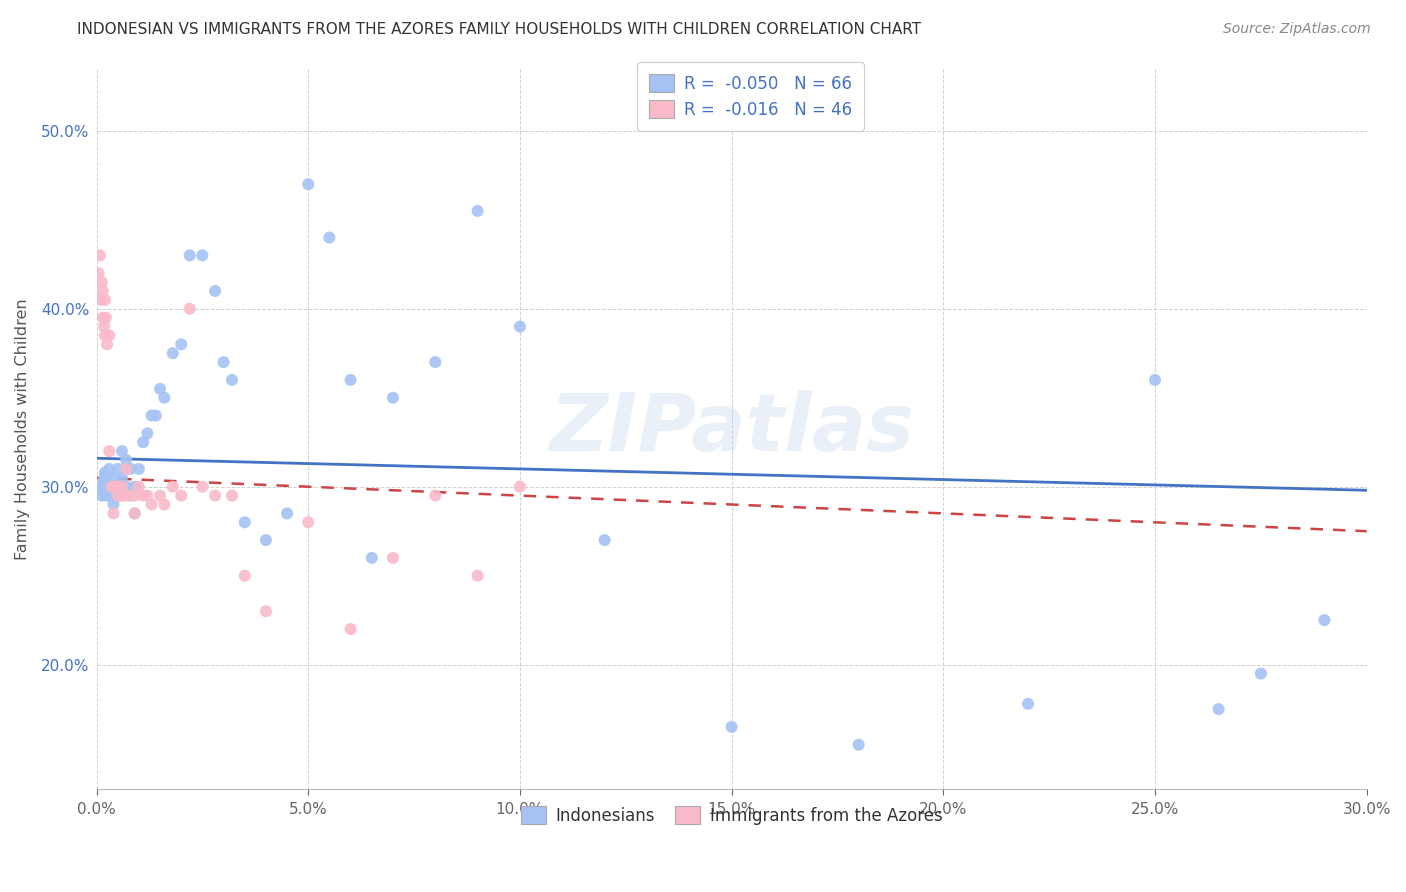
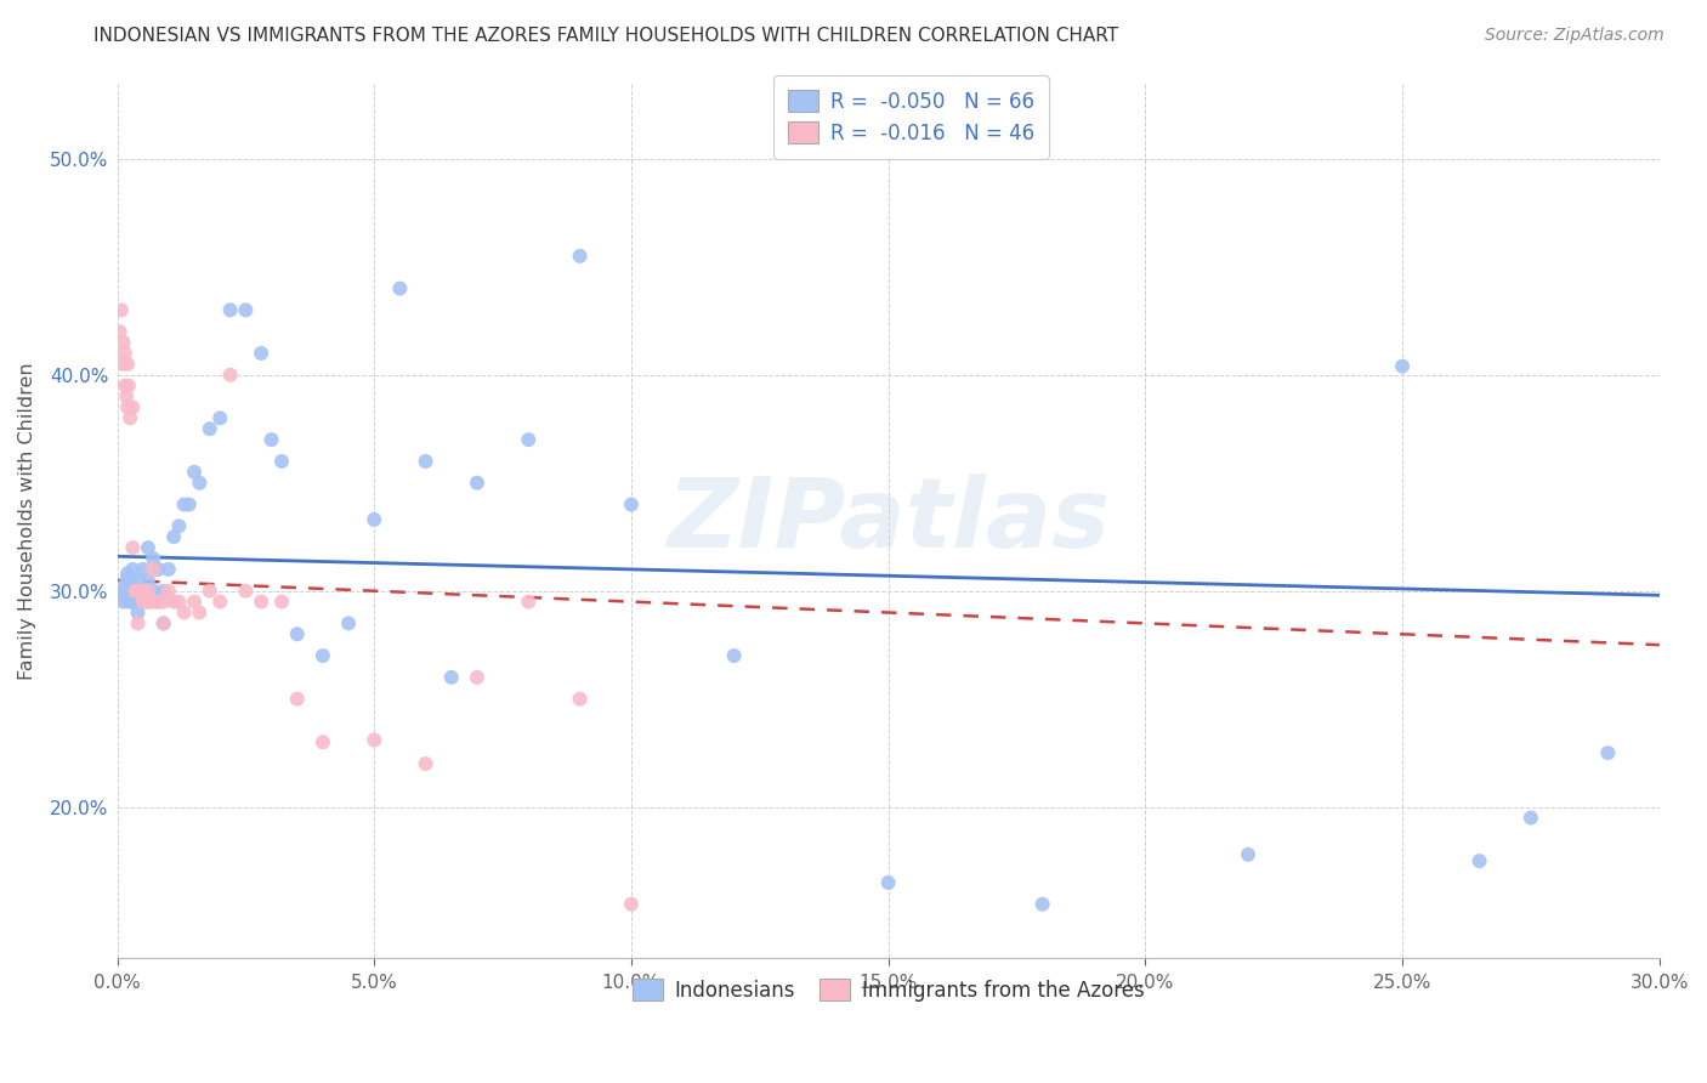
Indonesians/5.0%: 47.0% -> 33.3%
Immigrants from the Azores/5.0%: 28.0% -> 23.1%
Indonesians/10.0%: 39.0% -> 34.0%
Immigrants from the Azores/10.0%: 30.0% -> 15.5%
Indonesians/25.0%: 36.0% -> 40.4%
